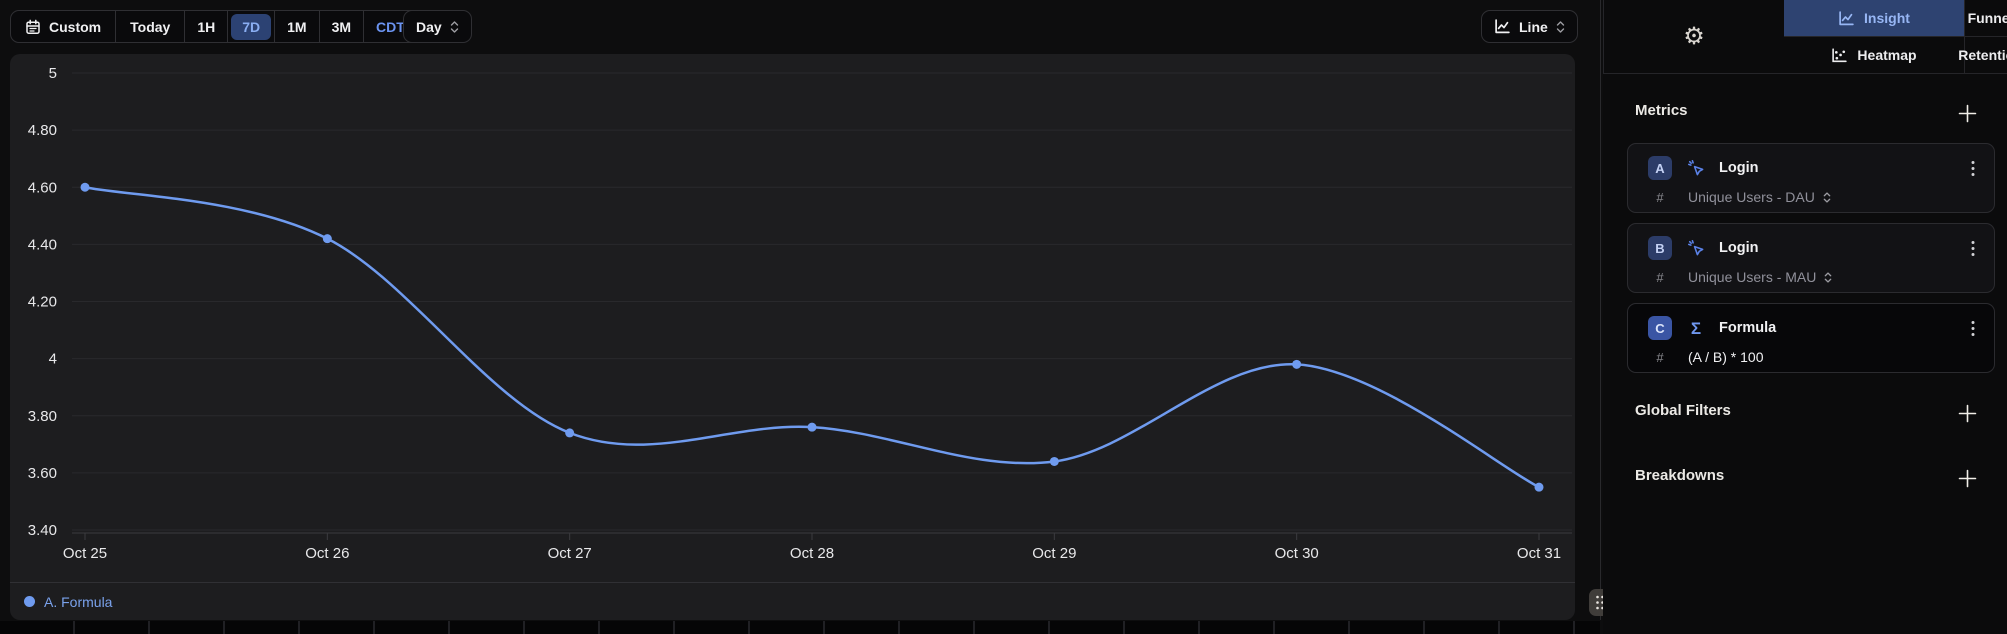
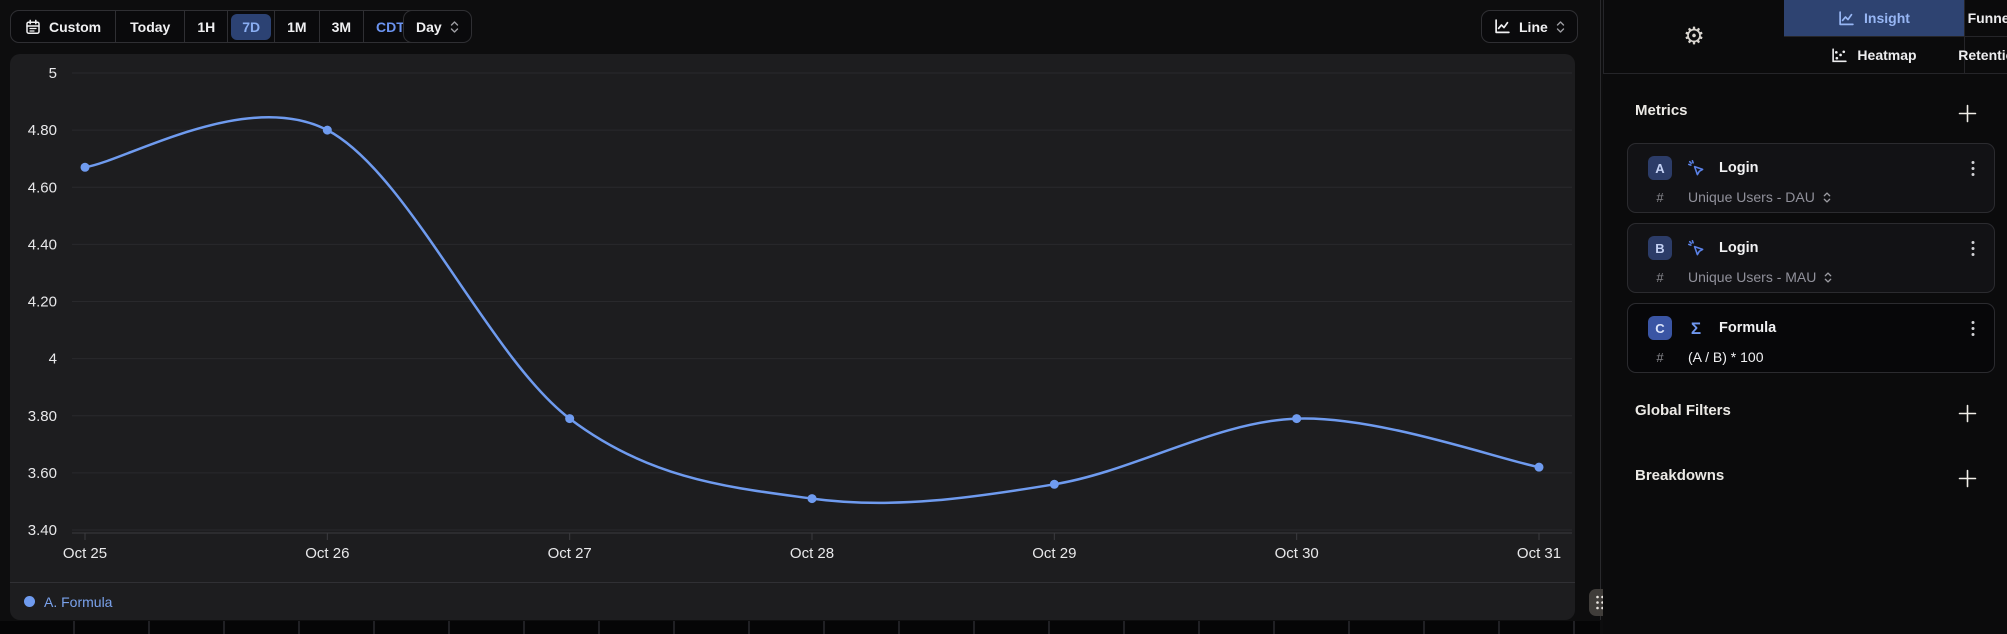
Oct 25: 4.60 -> 4.67
Oct 26: 4.42 -> 4.80
Oct 27: 3.74 -> 3.79
Oct 28: 3.76 -> 3.51
Oct 29: 3.64 -> 3.56
Oct 30: 3.98 -> 3.79
Oct 31: 3.55 -> 3.62
